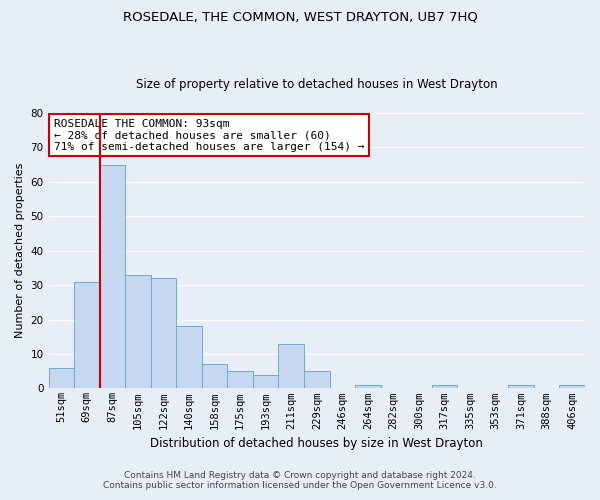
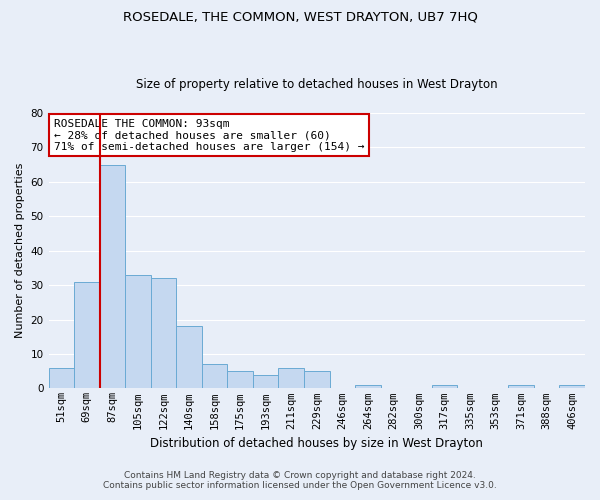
211sqm: 13 -> 6
